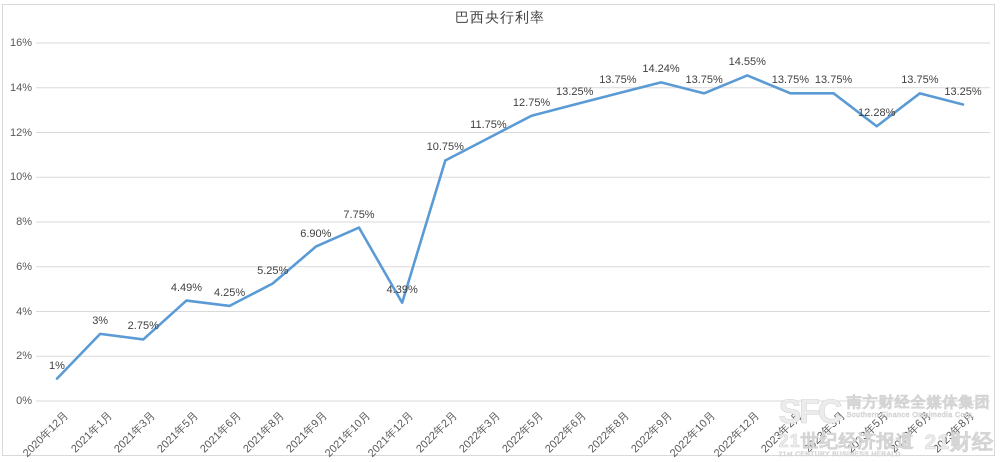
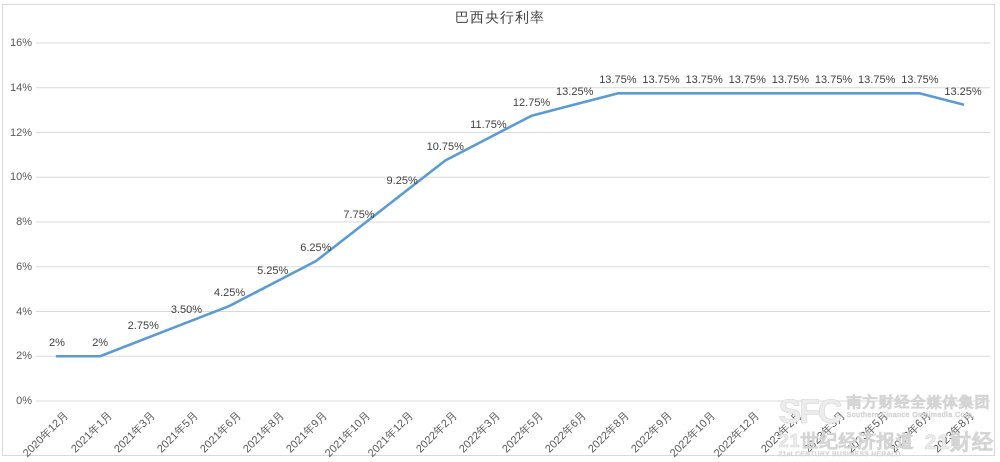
2020年12月: 1% -> 2%
2021年1月: 3% -> 2%
2021年5月: 4.49% -> 3.50%
2021年9月: 6.90% -> 6.25%
2021年12月: 4.39% -> 9.25%
2022年9月: 14.24% -> 13.75%
2022年12月: 14.55% -> 13.75%
2023年5月: 12.28% -> 13.75%
